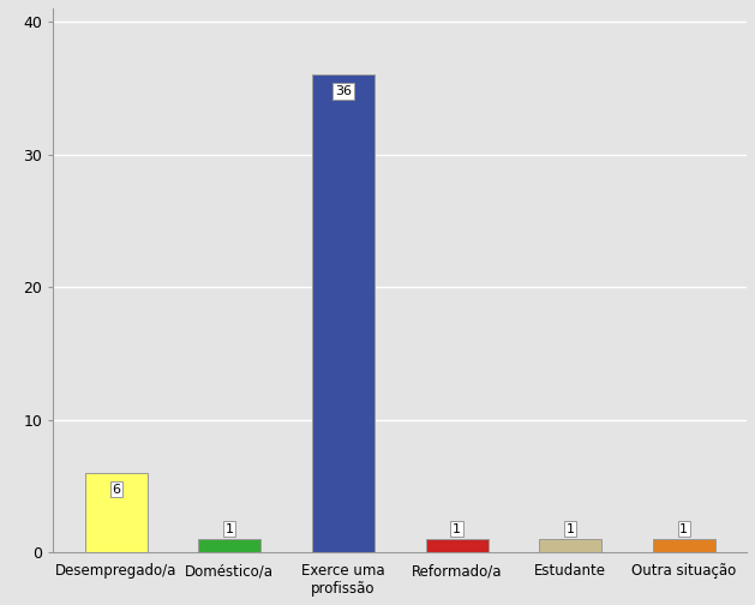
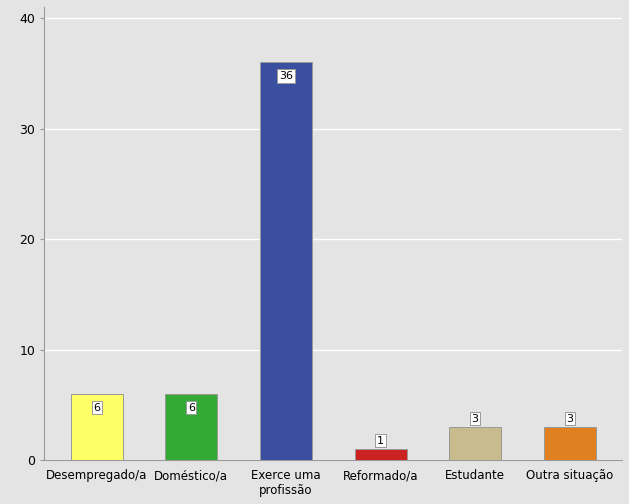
Doméstico/a: 1 -> 6
Estudante: 1 -> 3
Outra situação: 1 -> 3
